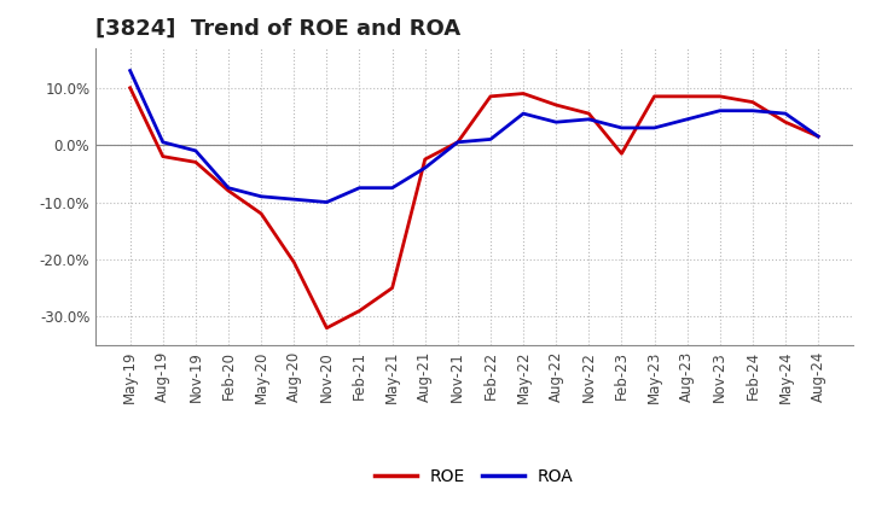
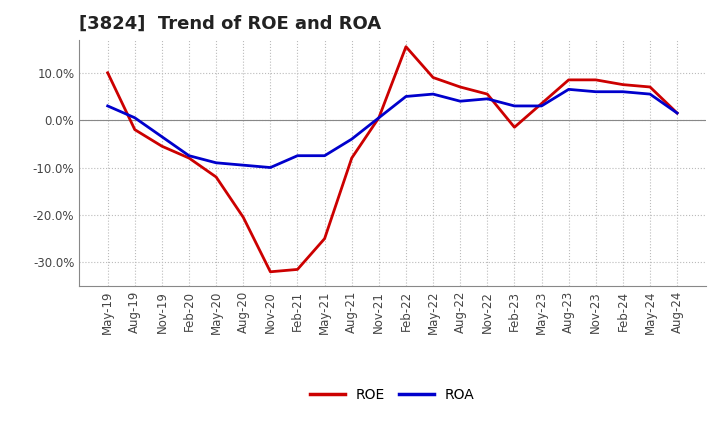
ROA/May-19: 13.0% -> 3.0%
ROE/Nov-19: -3.0% -> -5.5%
ROA/Nov-19: -1.0% -> -3.5%
ROE/Feb-21: -29.0% -> -31.5%
ROE/Aug-21: -2.5% -> -8.0%
ROE/Feb-22: 8.5% -> 15.5%
ROA/Feb-22: 1.0% -> 5.0%
ROE/May-23: 8.5% -> 3.5%
ROA/Aug-23: 4.5% -> 6.5%
ROE/May-24: 4.0% -> 7.0%
